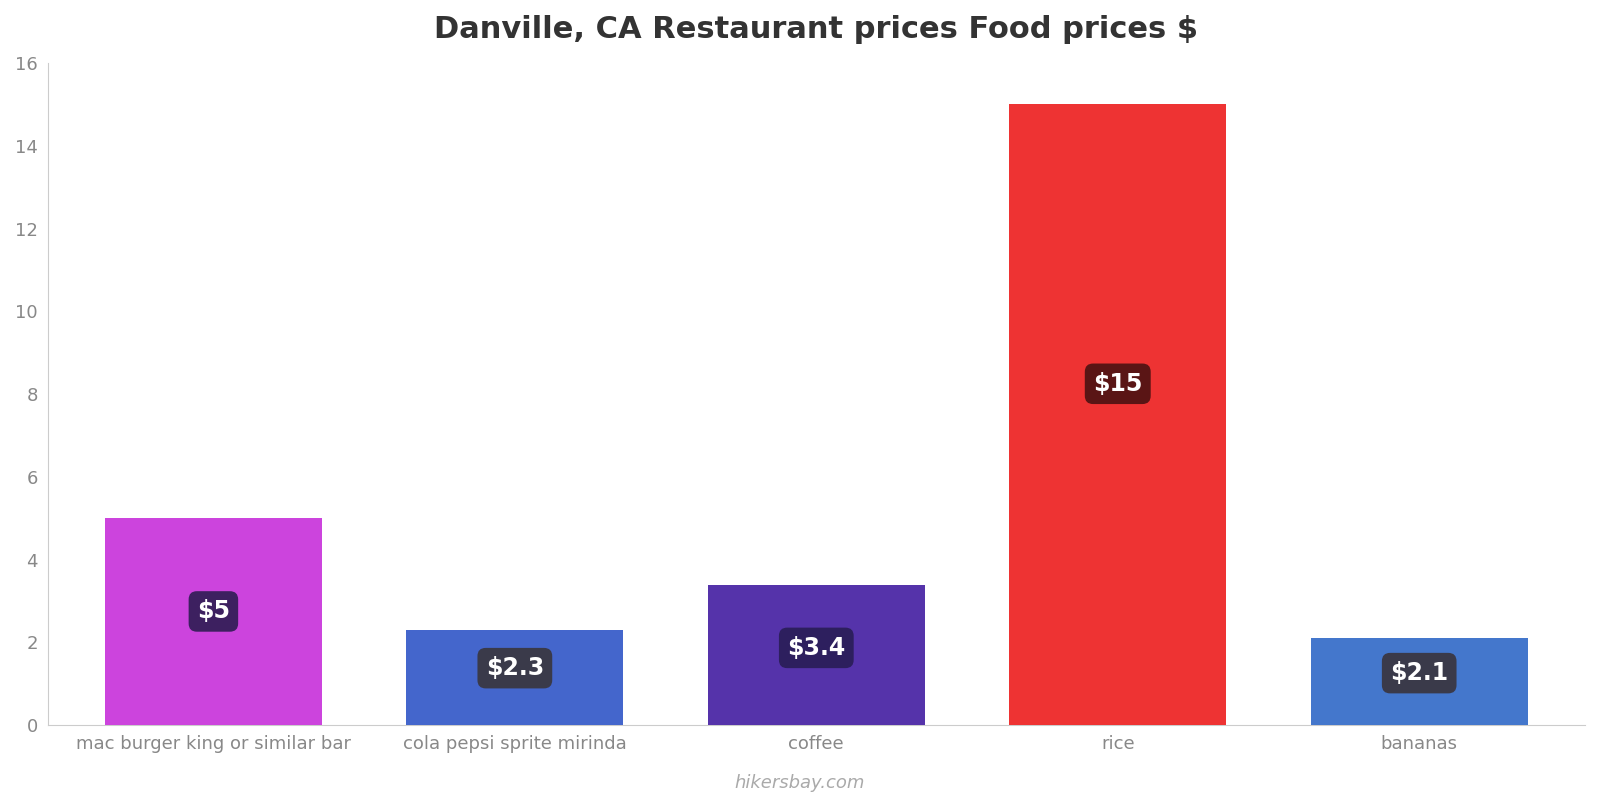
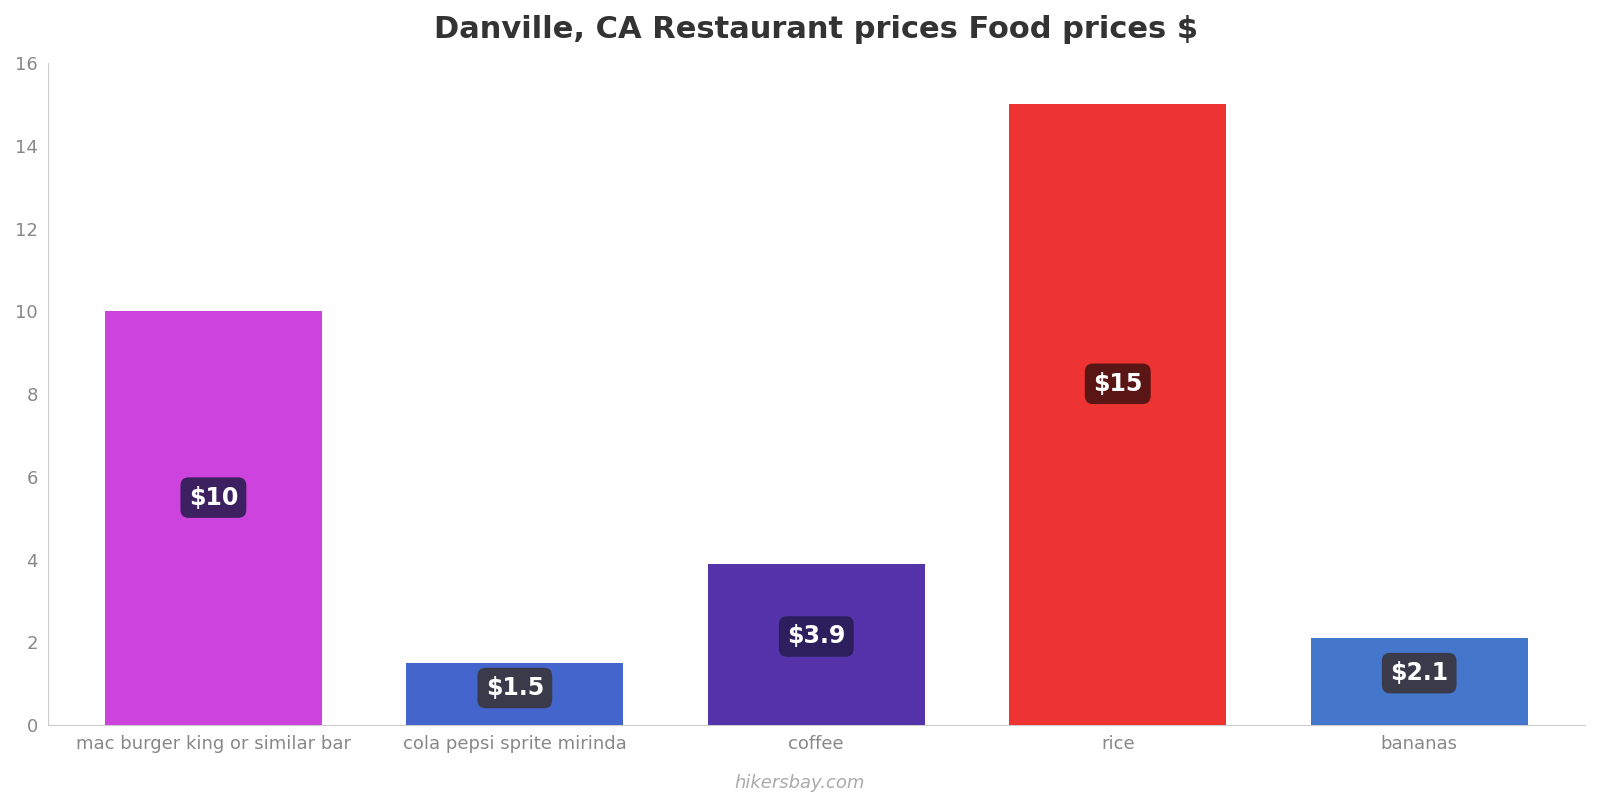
mac burger king or similar bar: $5 -> $10
cola pepsi sprite mirinda: $2.3 -> $1.5
coffee: $3.4 -> $3.9
